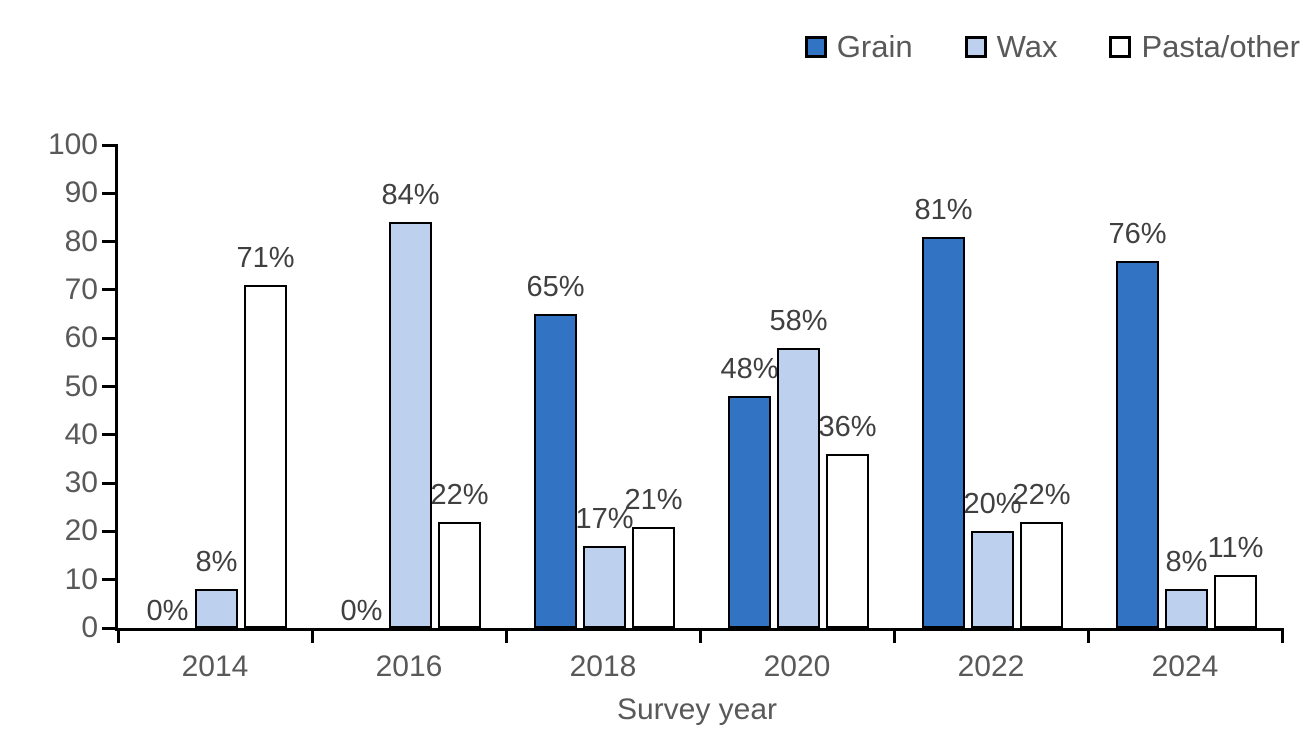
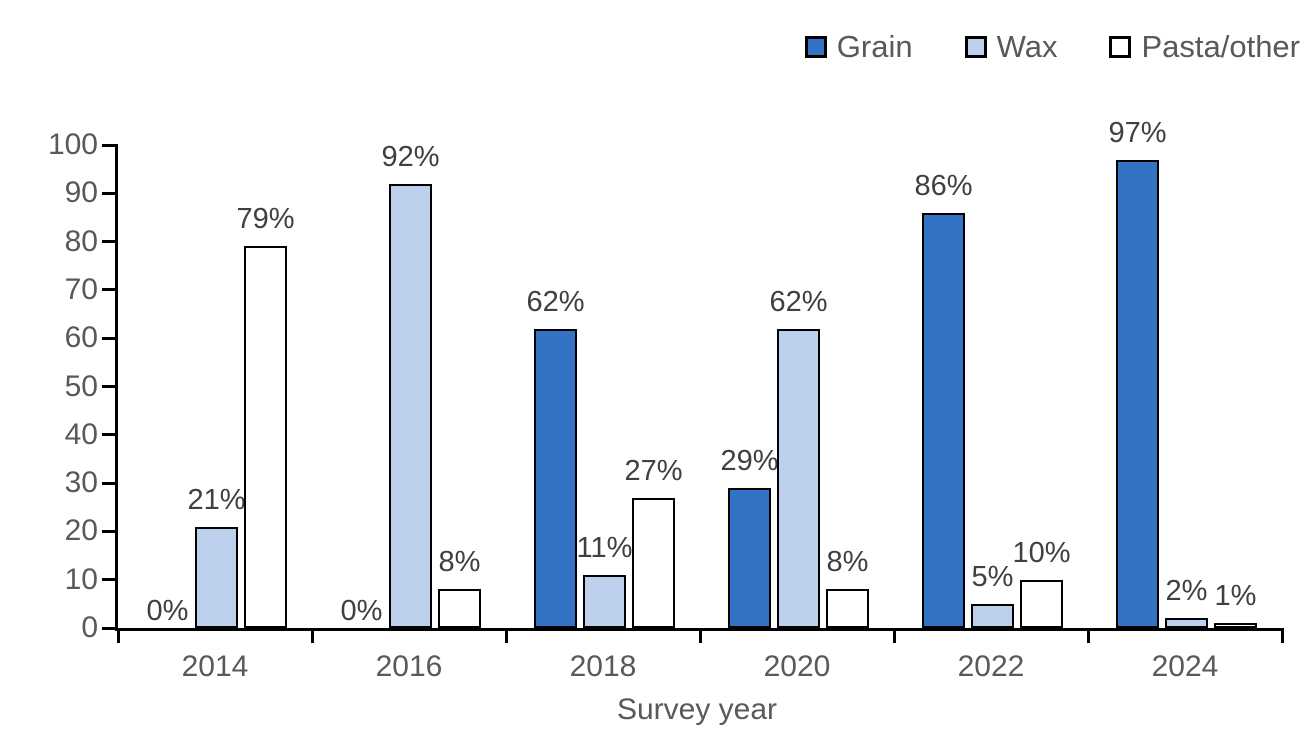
Wax/2014: 8% -> 21%
Pasta/other/2014: 71% -> 79%
Wax/2016: 84% -> 92%
Pasta/other/2016: 22% -> 8%
Grain/2018: 65% -> 62%
Wax/2018: 17% -> 11%
Pasta/other/2018: 21% -> 27%
Grain/2020: 48% -> 29%
Wax/2020: 58% -> 62%
Pasta/other/2020: 36% -> 8%
Grain/2022: 81% -> 86%
Wax/2022: 20% -> 5%
Pasta/other/2022: 22% -> 10%
Grain/2024: 76% -> 97%
Wax/2024: 8% -> 2%
Pasta/other/2024: 11% -> 1%
